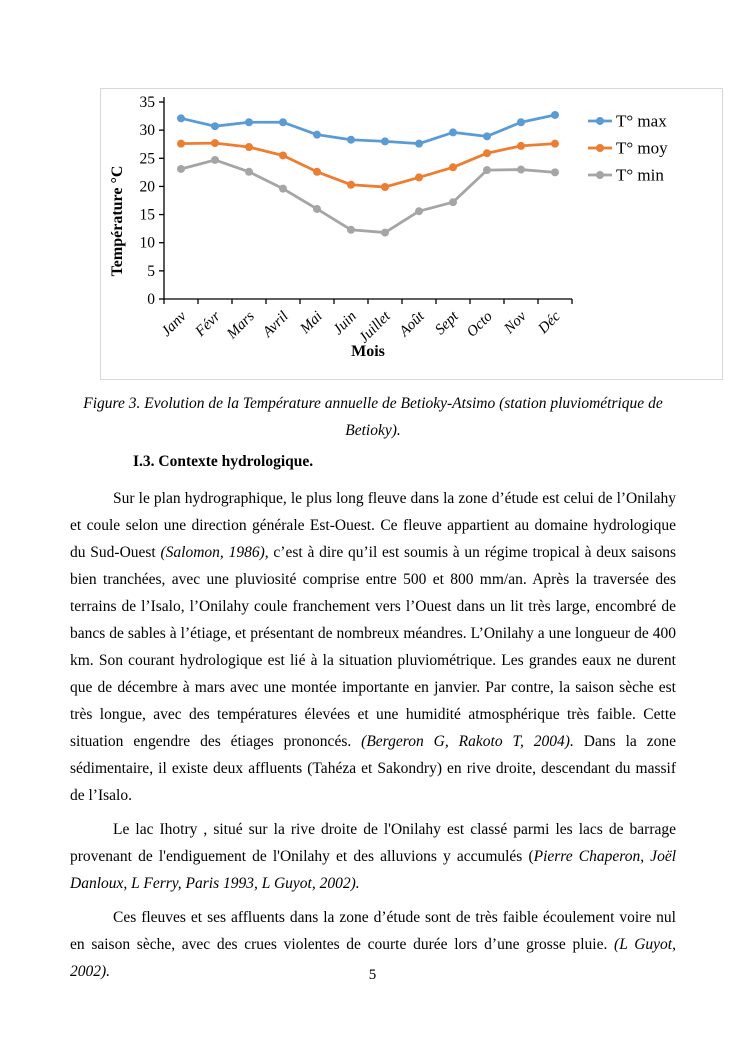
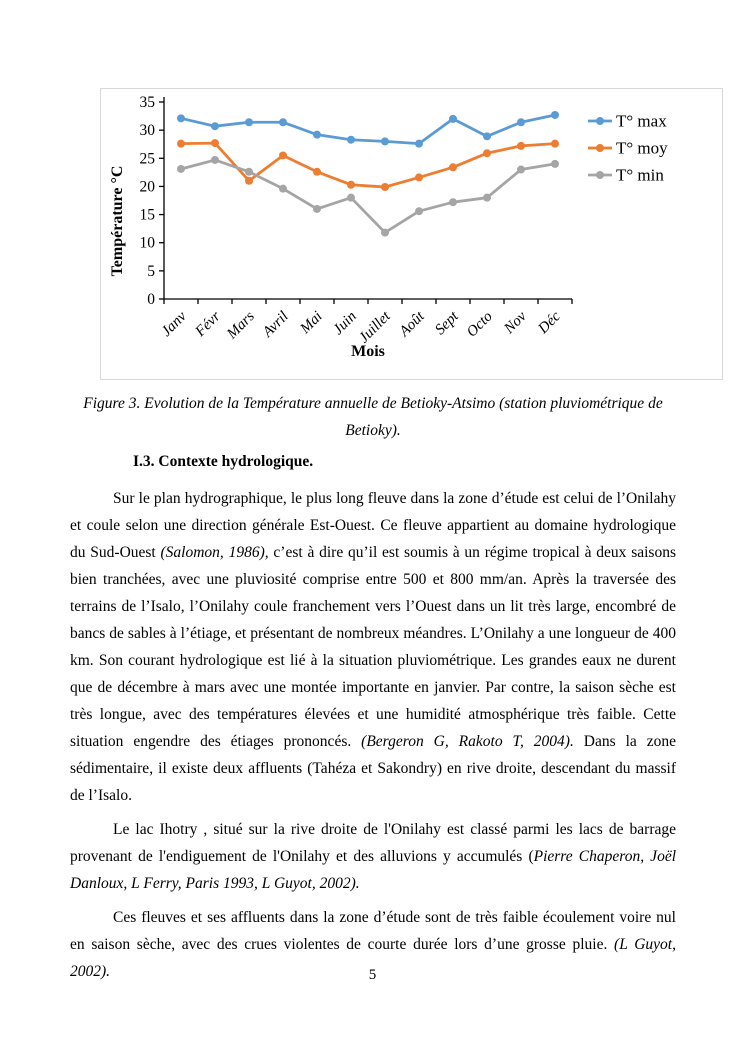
T° moy/Mars: 27 -> 21
T° min/Juin: 12 -> 18
T° max/Sept: 30 -> 32
T° min/Octo: 23 -> 18
T° min/Déc: 22 -> 24
